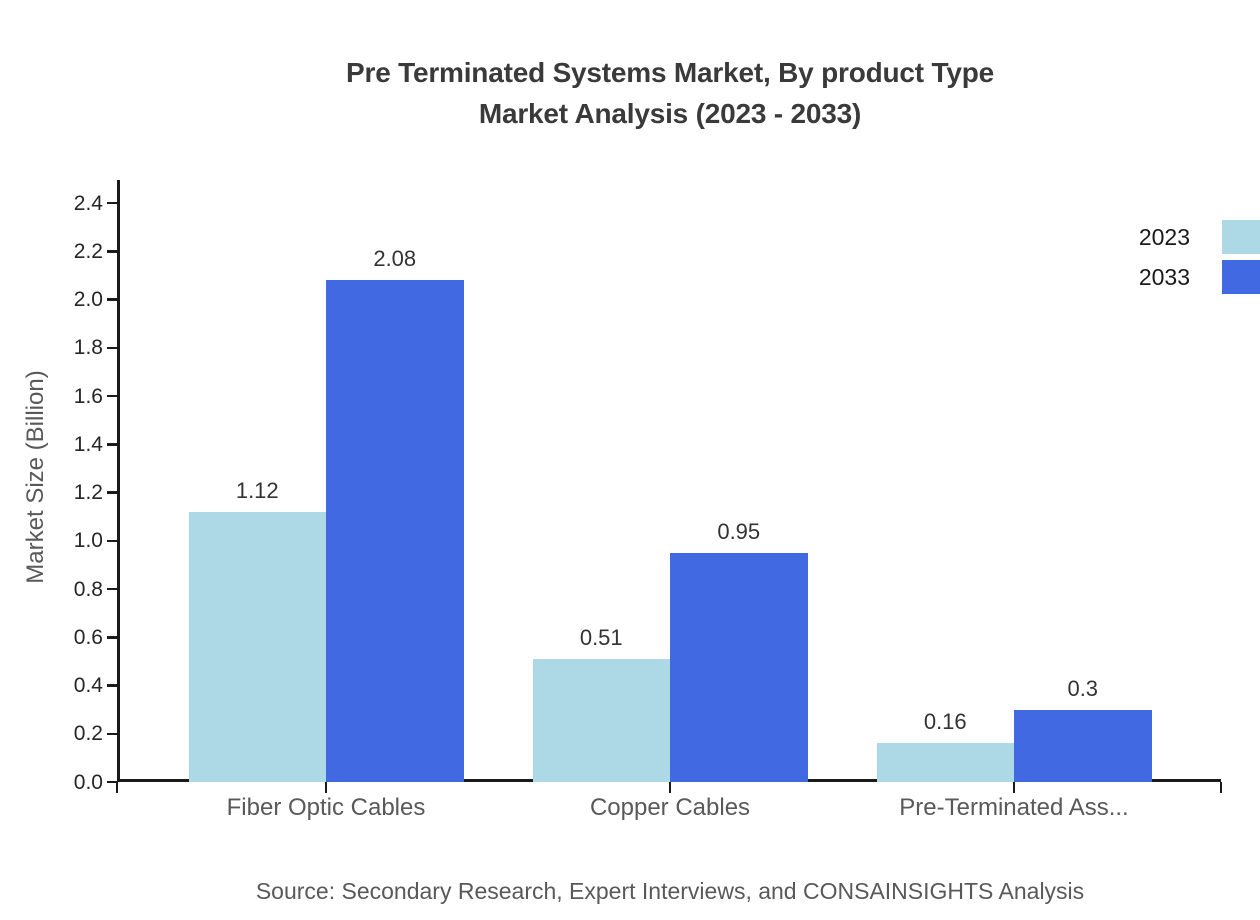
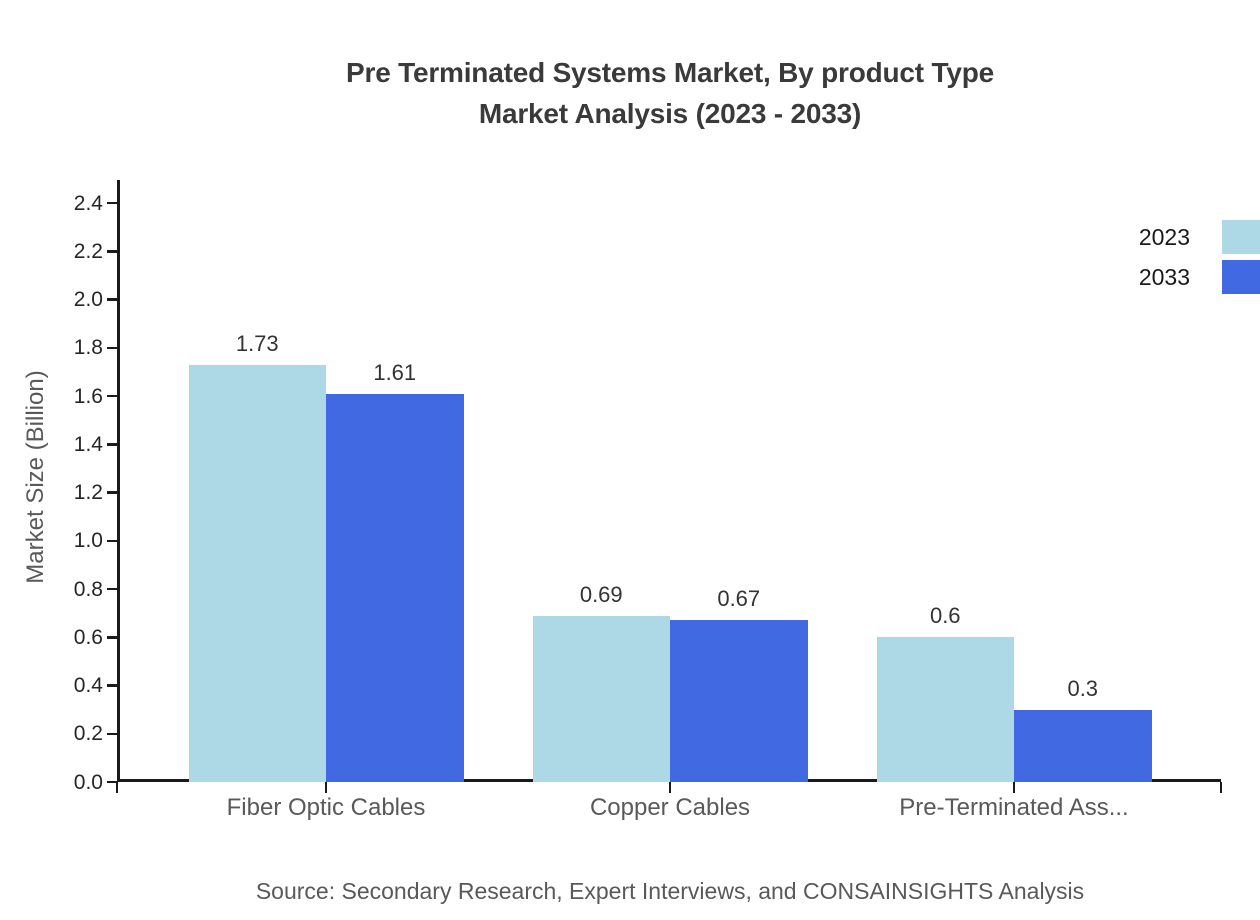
2023/Fiber Optic Cables: 1.12 -> 1.73
2033/Fiber Optic Cables: 2.08 -> 1.61
2023/Copper Cables: 0.51 -> 0.69
2033/Copper Cables: 0.95 -> 0.67
2023/Pre-Terminated Ass...: 0.16 -> 0.6
